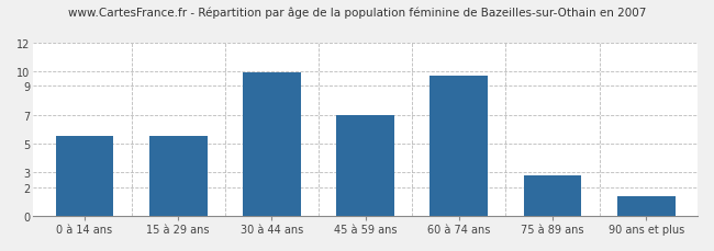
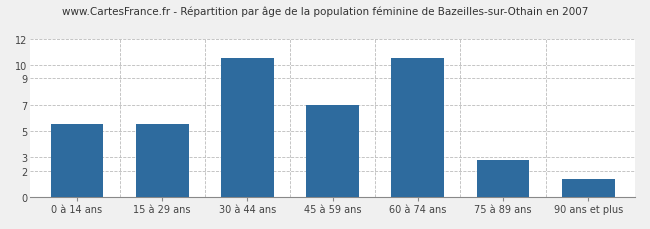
30 à 44 ans: 9.9 -> 10.5
60 à 74 ans: 9.7 -> 10.5
